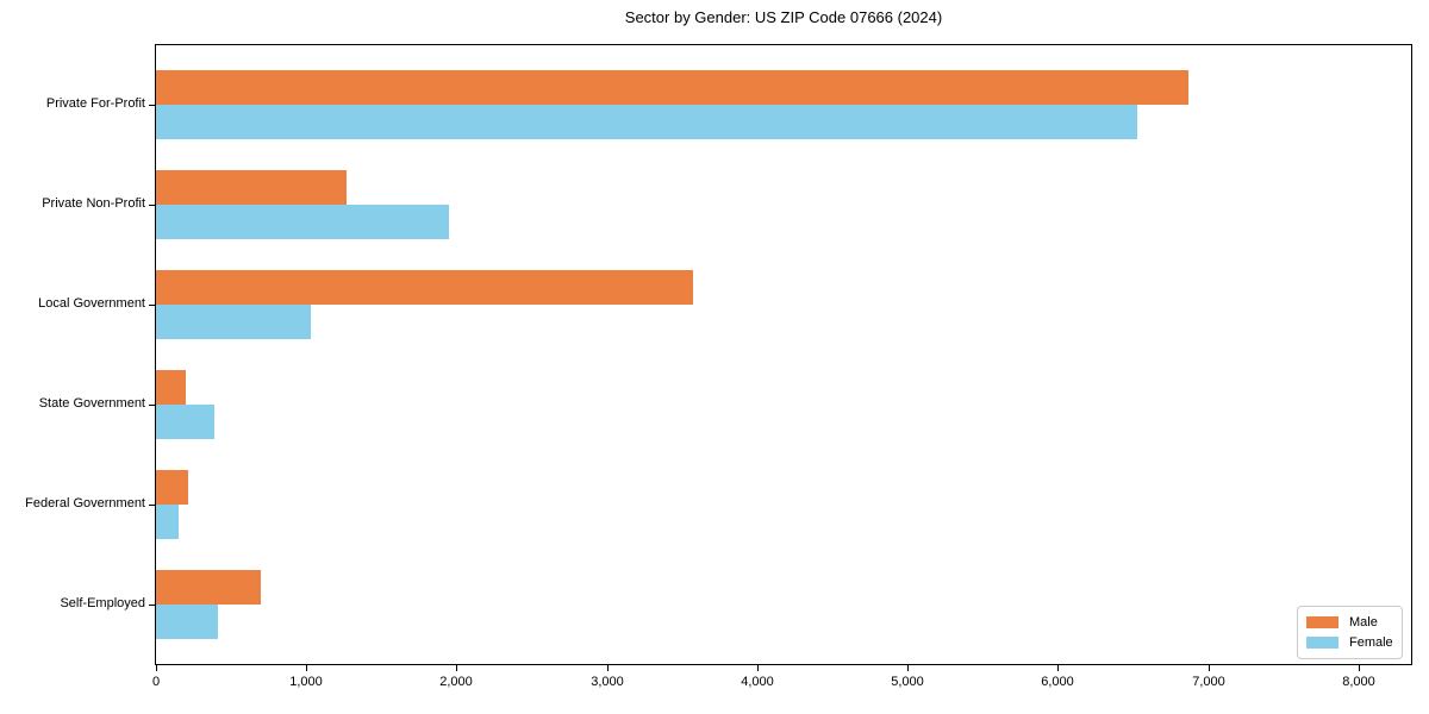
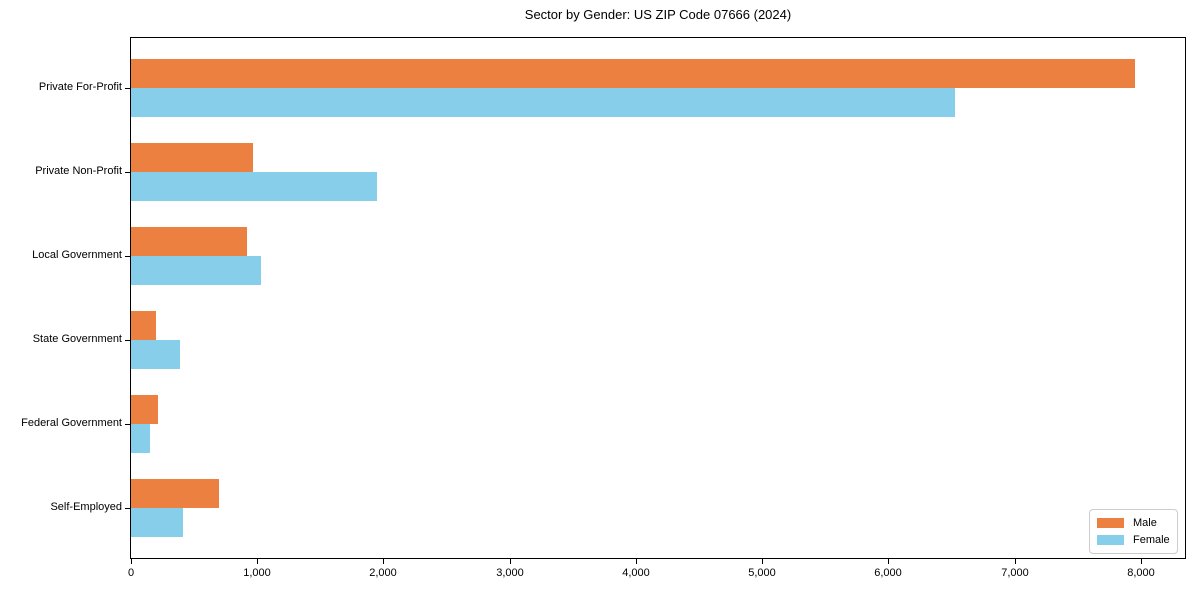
Male/Private For-Profit: 6870 -> 7950
Male/Private Non-Profit: 1270 -> 970
Male/Local Government: 3570 -> 920
